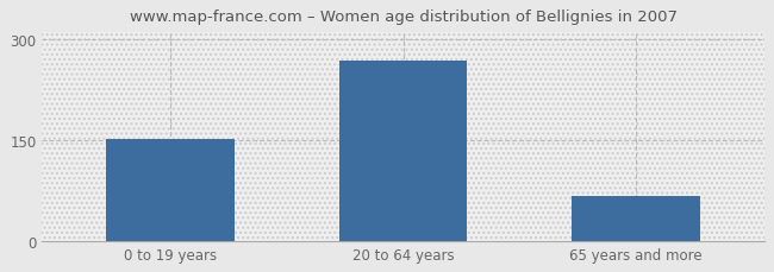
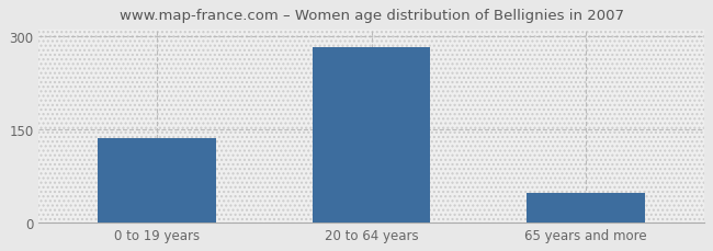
0 to 19 years: 152 -> 136
20 to 64 years: 268 -> 281
65 years and more: 66 -> 48
